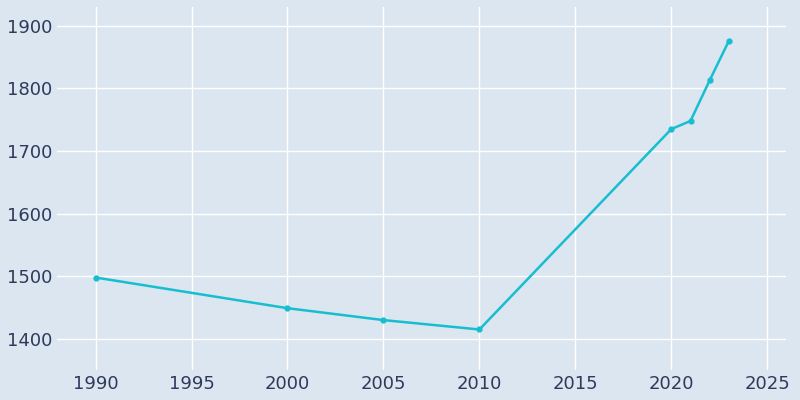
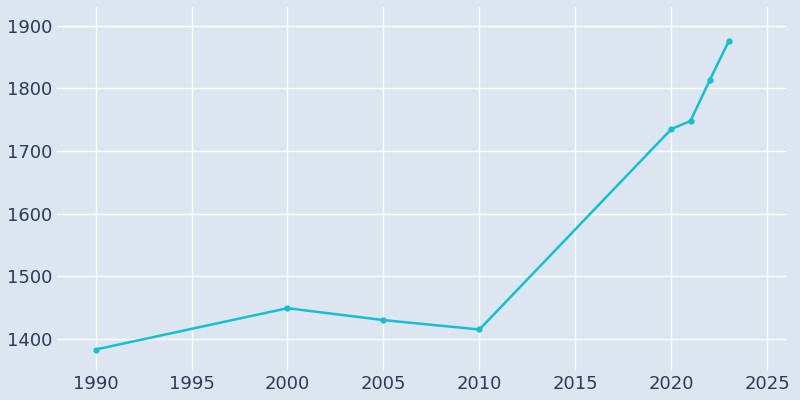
1990: 1498 -> 1383
